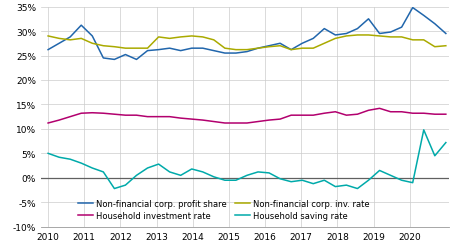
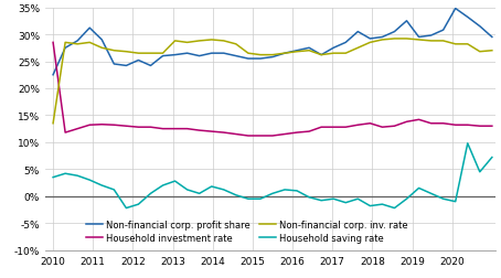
Non-financial corp. profit share/2010: 26.2% -> 22.5%
Household investment rate/2010: 11.2% -> 28.5%
Non-financial corp. inv. rate/2010: 29.0% -> 13.5%
Household saving rate/2010: 5.0% -> 3.5%
